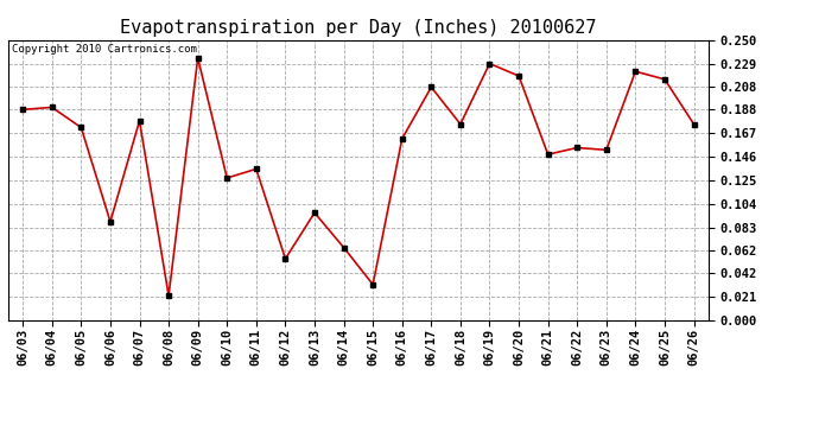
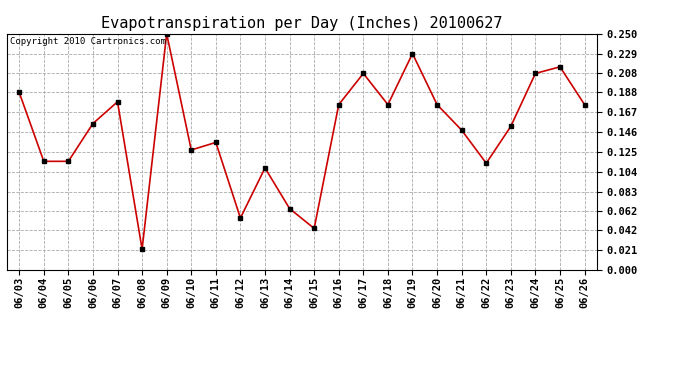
06/04: 0.190 -> 0.115
06/05: 0.172 -> 0.115
06/06: 0.088 -> 0.155
06/09: 0.234 -> 0.250
06/13: 0.096 -> 0.108
06/15: 0.032 -> 0.044
06/16: 0.162 -> 0.175
06/20: 0.218 -> 0.175
06/22: 0.154 -> 0.113
06/24: 0.222 -> 0.208
